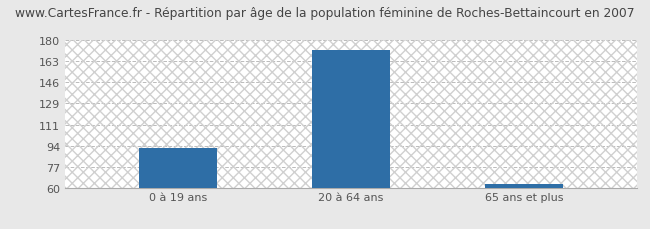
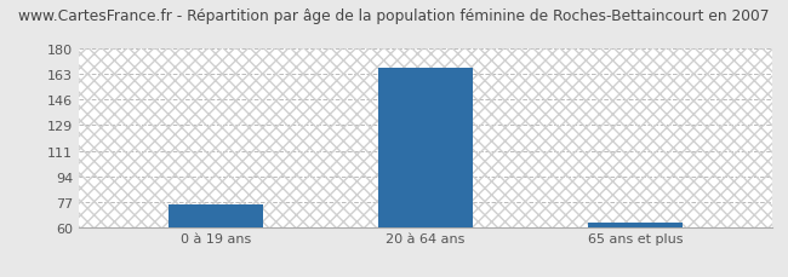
0 à 19 ans: 92 -> 75
20 à 64 ans: 172 -> 167
